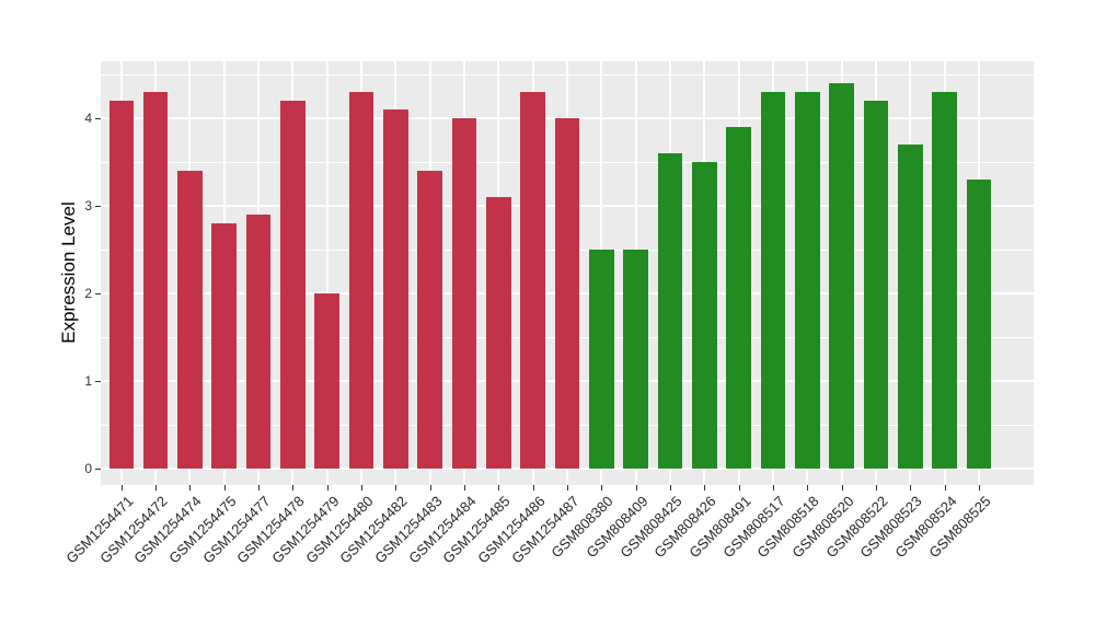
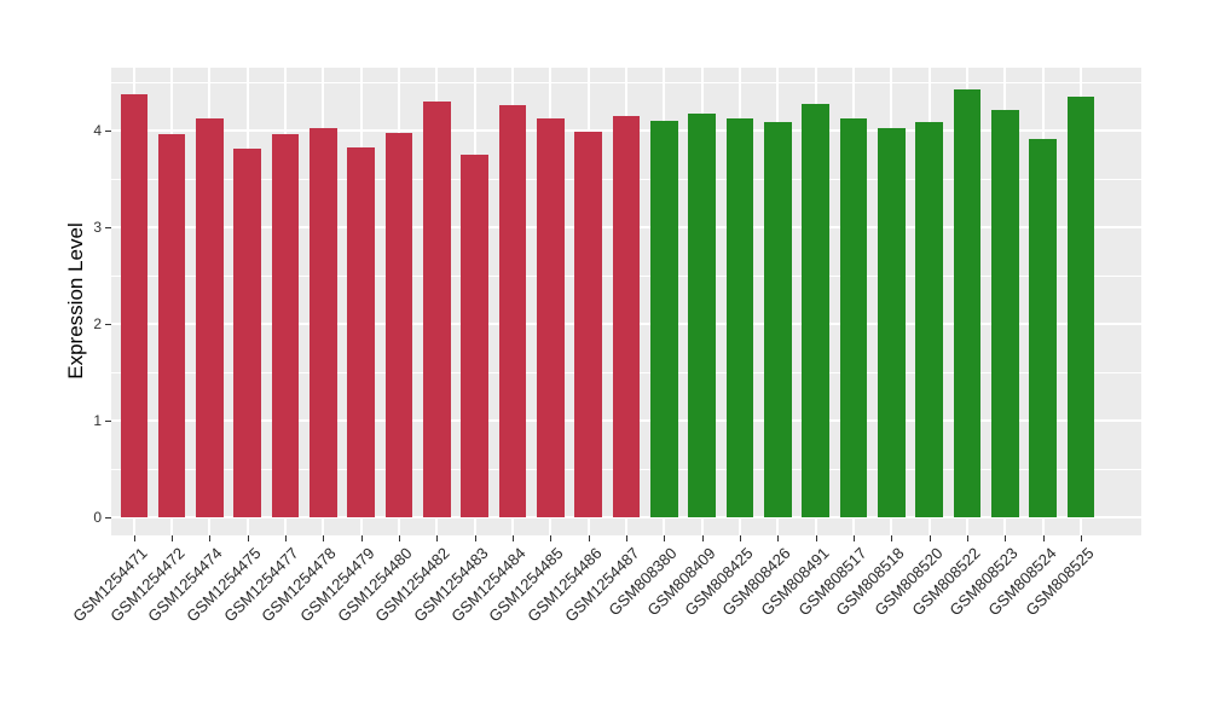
GSM1254471: 4.2 -> 4.4
GSM1254472: 4.3 -> 4.0
GSM1254474: 3.4 -> 4.1
GSM1254475: 2.8 -> 3.8
GSM1254477: 2.9 -> 4.0
GSM1254478: 4.2 -> 4.0
GSM1254479: 2.0 -> 3.8
GSM1254480: 4.3 -> 4.0
GSM1254482: 4.1 -> 4.3
GSM1254483: 3.4 -> 3.8
GSM1254484: 4.0 -> 4.3
GSM1254485: 3.1 -> 4.1
GSM1254486: 4.3 -> 4.0
GSM1254487: 4.0 -> 4.2
GSM808380: 2.5 -> 4.1
GSM808409: 2.5 -> 4.2
GSM808425: 3.6 -> 4.1
GSM808426: 3.5 -> 4.1
GSM808491: 3.9 -> 4.3
GSM808517: 4.3 -> 4.1
GSM808518: 4.3 -> 4.0
GSM808520: 4.4 -> 4.1
GSM808522: 4.2 -> 4.4
GSM808523: 3.7 -> 4.2
GSM808524: 4.3 -> 3.9
GSM808525: 3.3 -> 4.3
